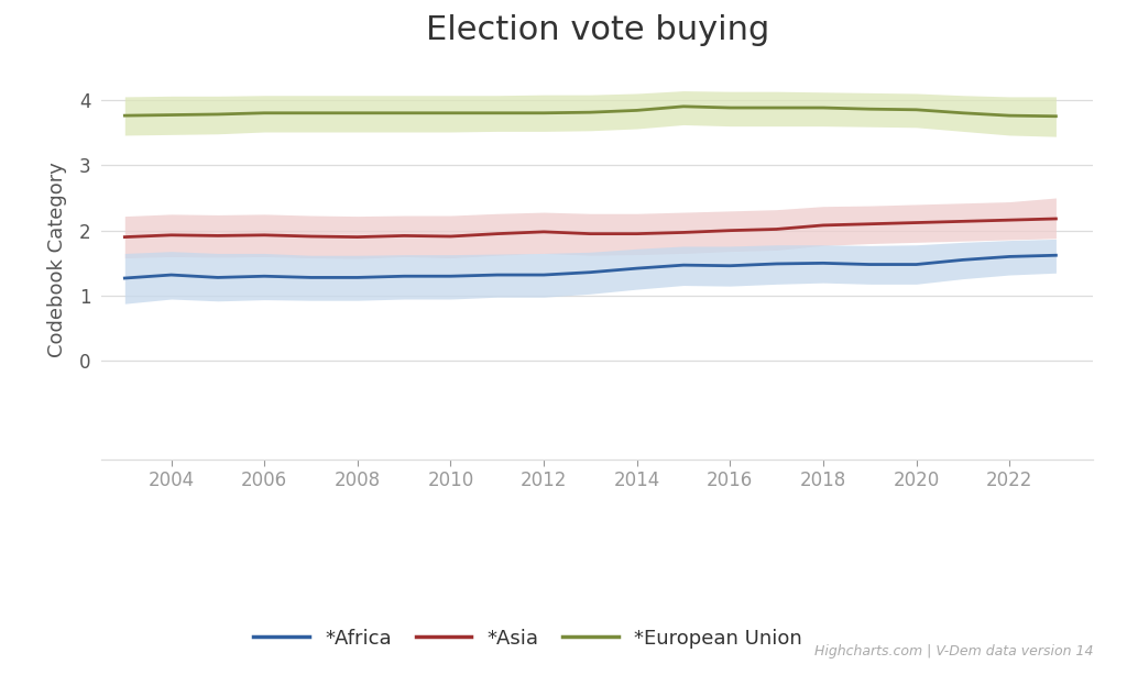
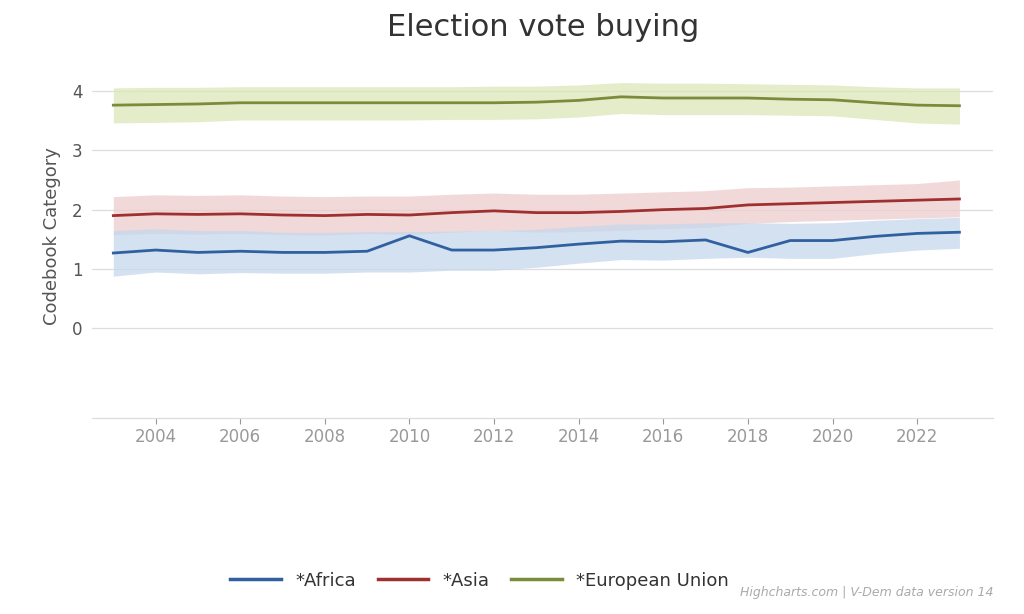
*Africa/2010: 1.30 -> 1.56
*Africa/2018: 1.50 -> 1.28
